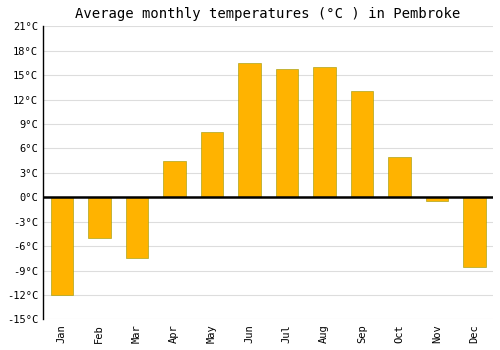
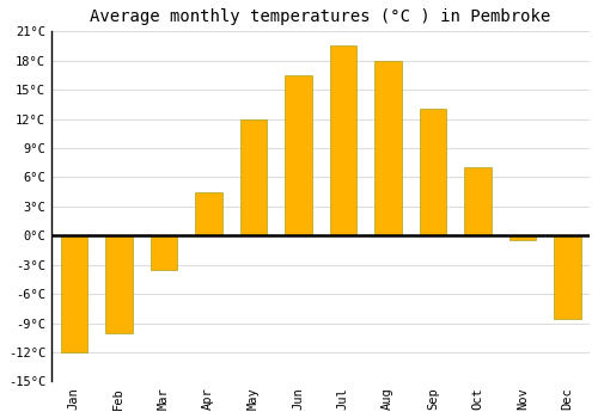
Feb: -5.0°C -> -10.0°C
Mar: -7.4°C -> -3.5°C
May: 8.0°C -> 12.0°C
Jul: 15.8°C -> 19.5°C
Aug: 16.0°C -> 18.0°C
Oct: 5.0°C -> 7.0°C
